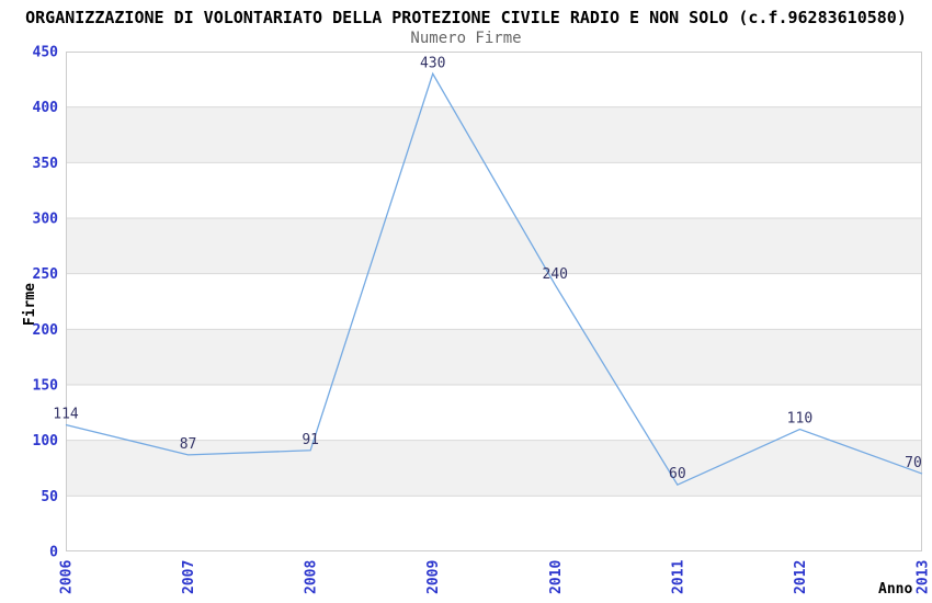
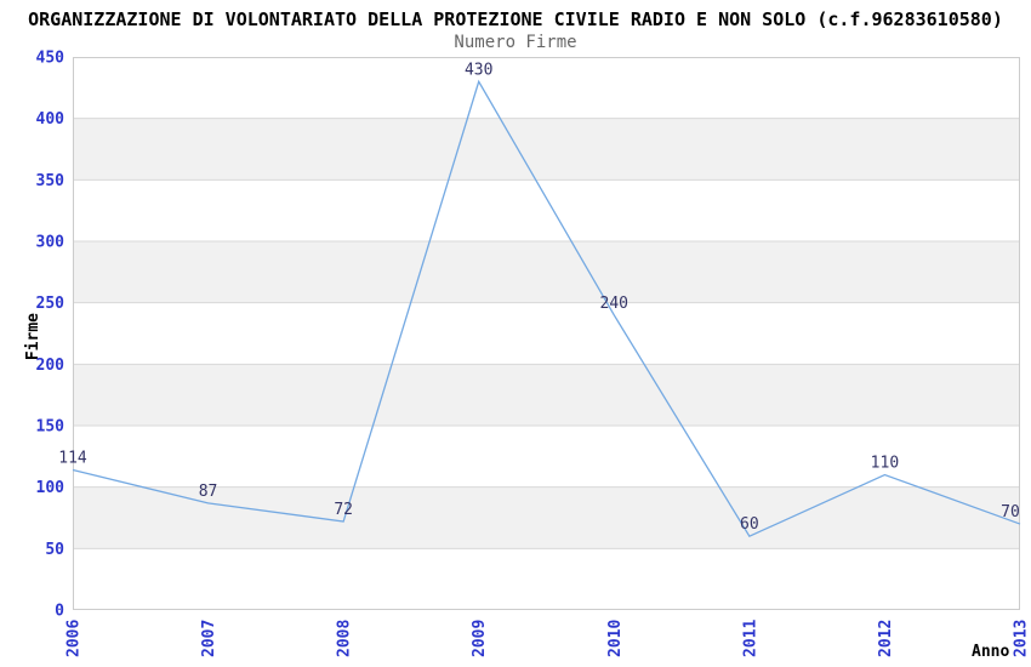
2008: 91 -> 72
